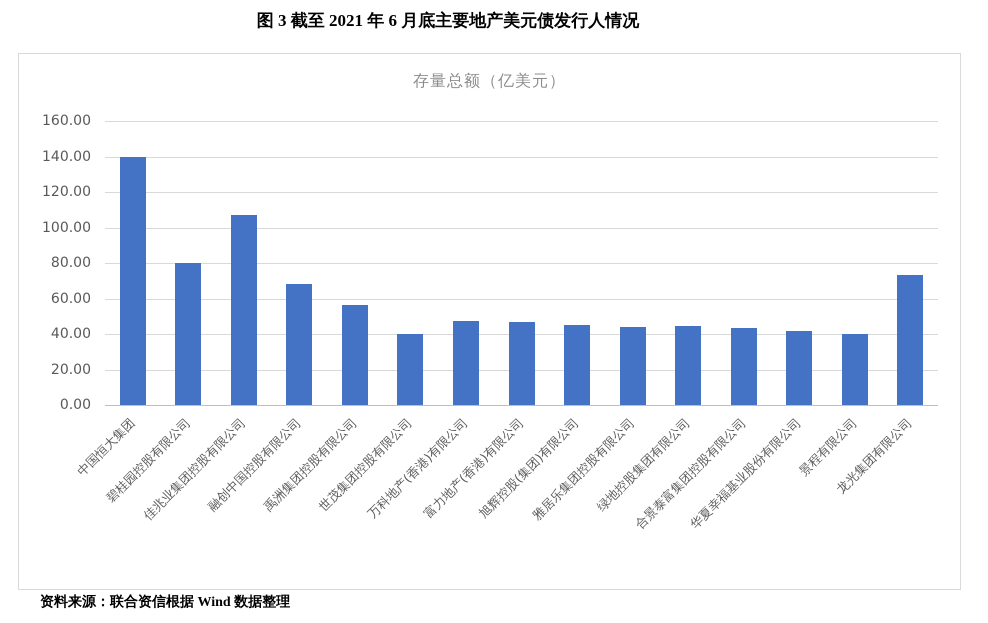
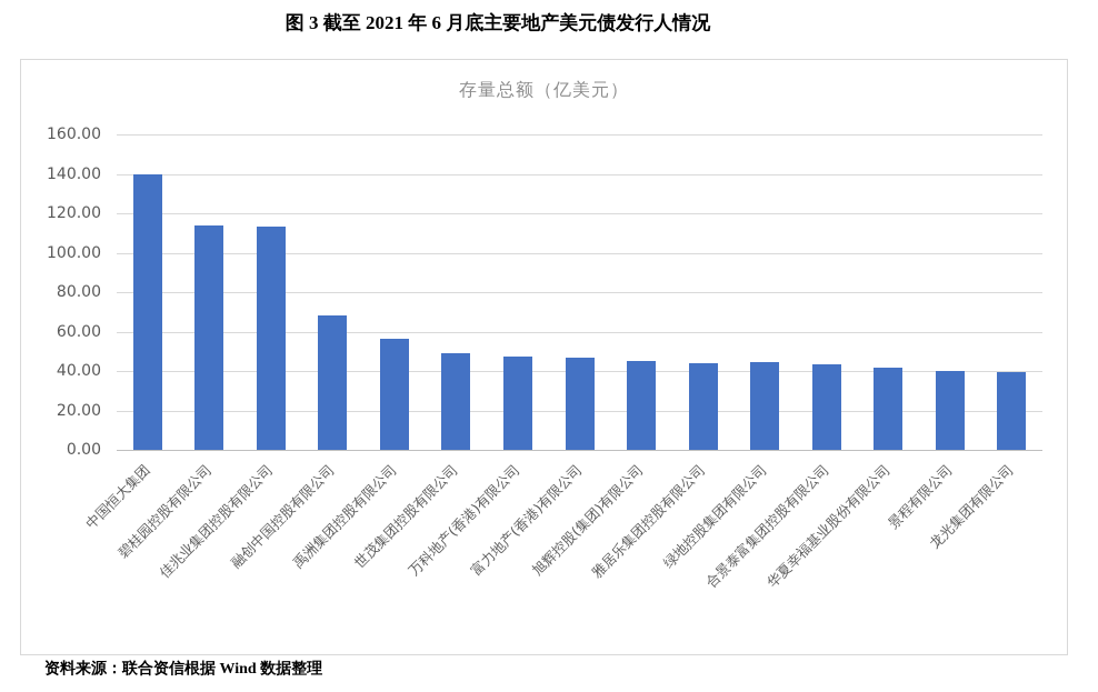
碧桂园控股有限公司: 80 -> 114
佳兆业集团控股有限公司: 107 -> 113
世茂集团控股有限公司: 40 -> 49
龙光集团有限公司: 73 -> 40
